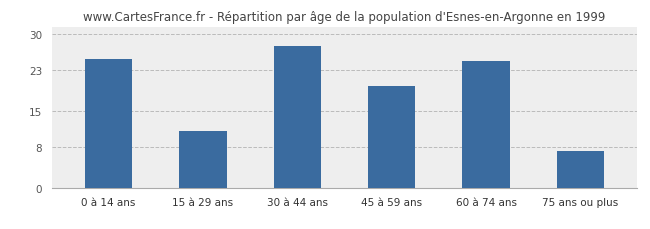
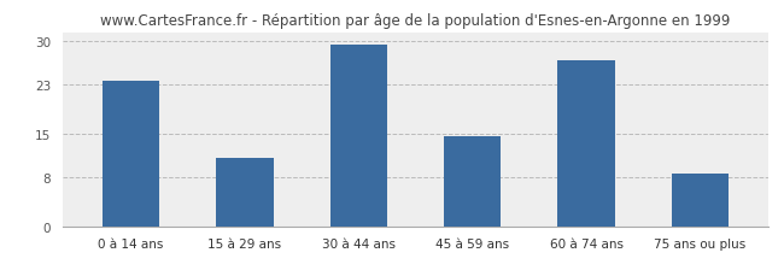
0 à 14 ans: 25.2 -> 23.5
30 à 44 ans: 27.8 -> 29.5
45 à 59 ans: 19.8 -> 14.5
60 à 74 ans: 24.8 -> 27.0
75 ans ou plus: 7.2 -> 8.5
